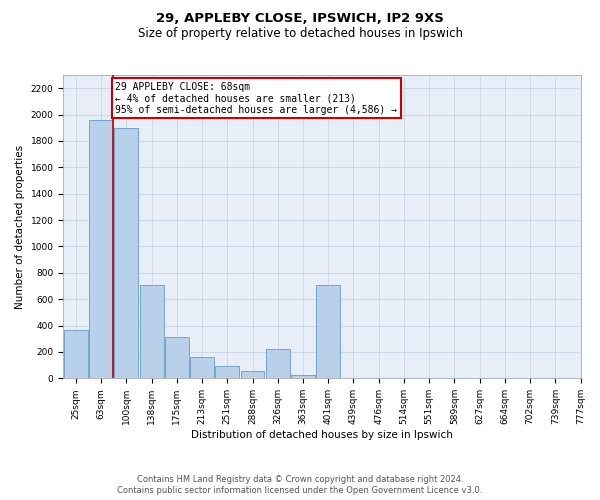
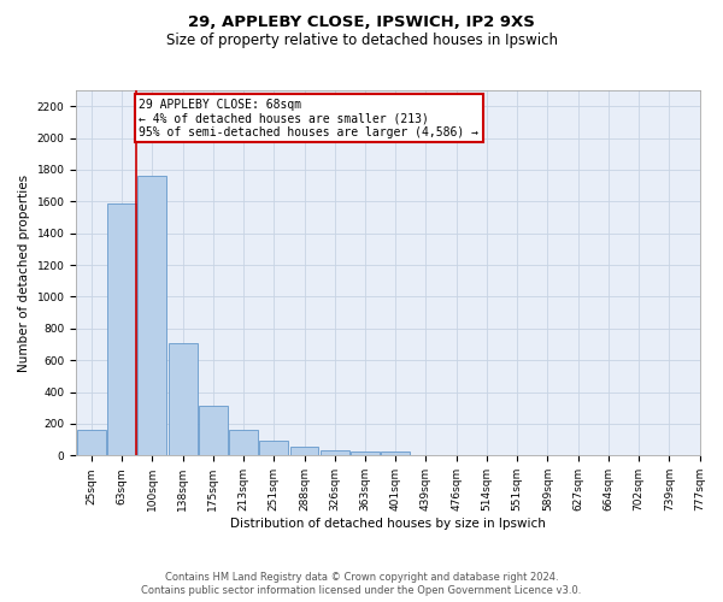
25sqm: 370 -> 160
63sqm: 1960 -> 1590
100sqm: 1900 -> 1760
326sqm: 220 -> 40
401sqm: 710 -> 20
